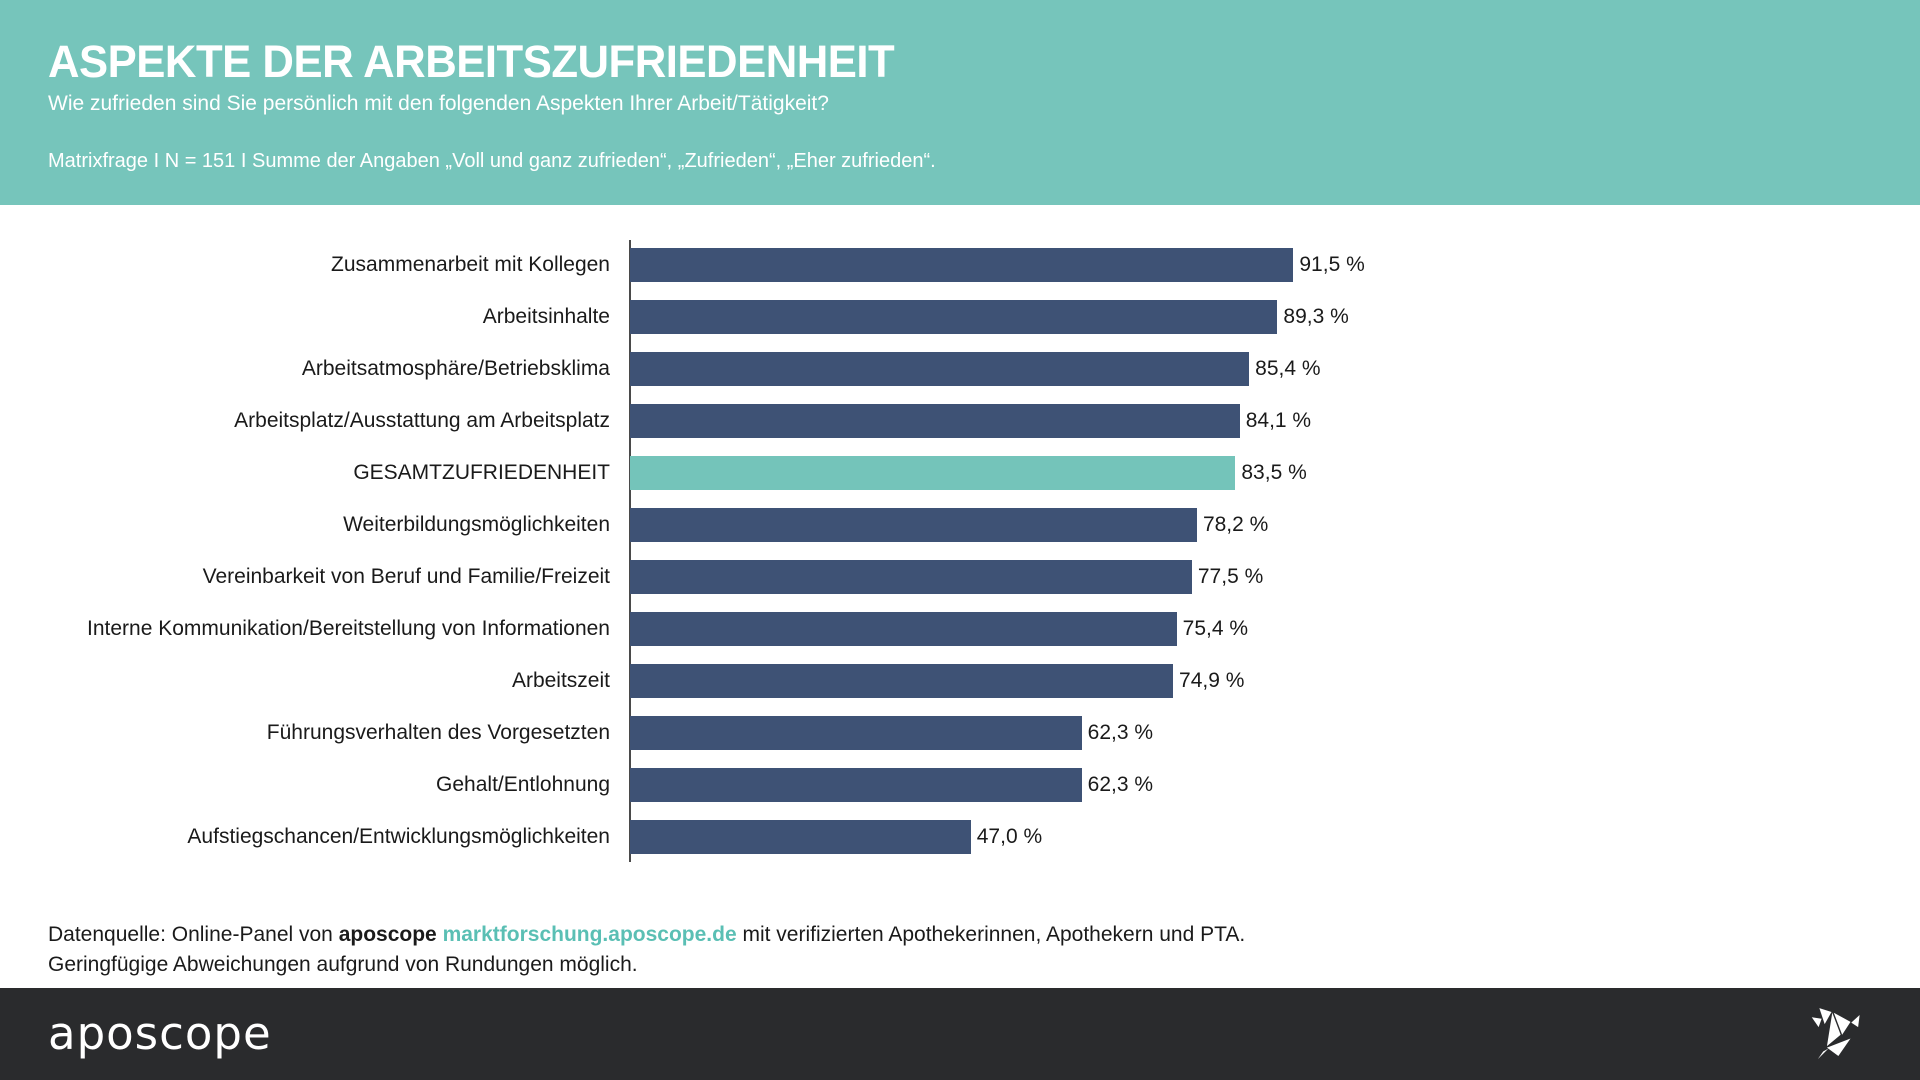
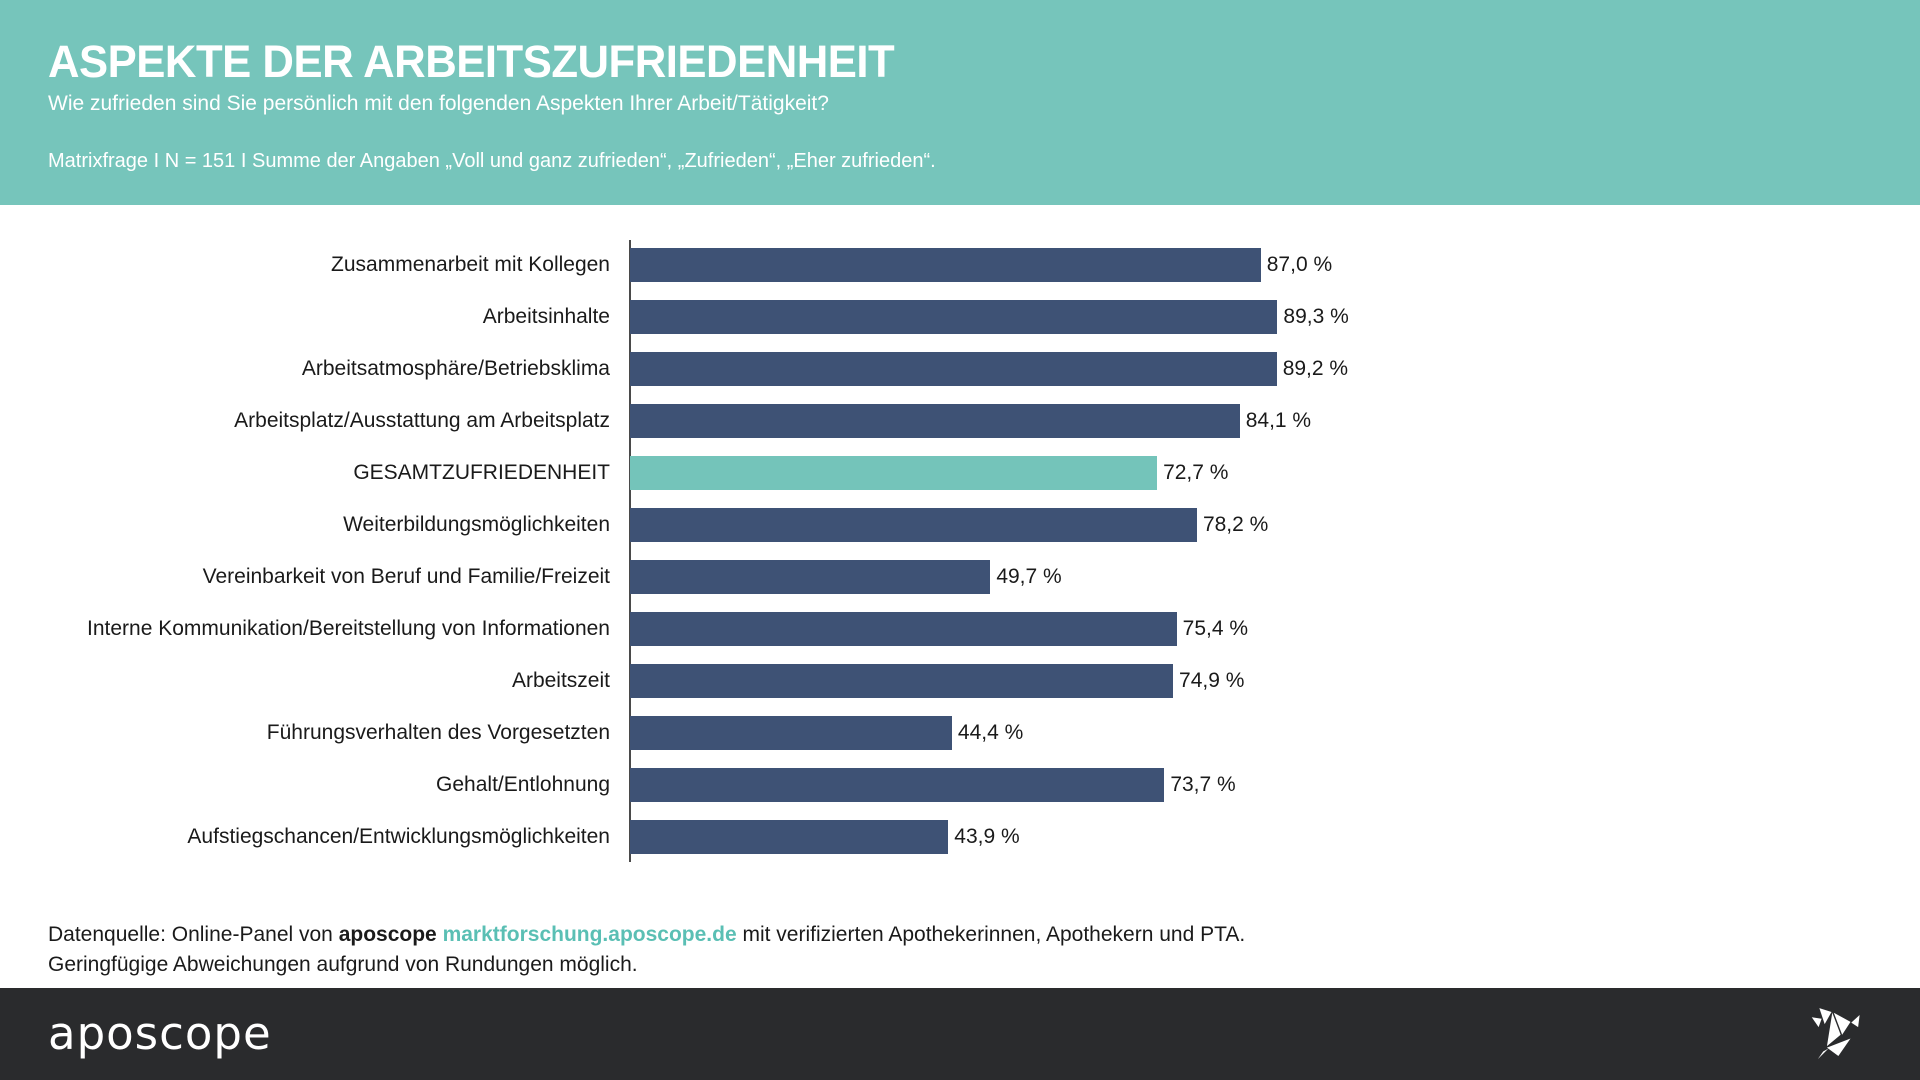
Zusammenarbeit mit Kollegen: 91,5 -> 87,0
Arbeitsatmosphäre/Betriebsklima: 85,4 -> 89,2
GESAMTZUFRIEDENHEIT: 83,5 -> 72,7
Vereinbarkeit von Beruf und Familie/Freizeit: 77,5 -> 49,7
Führungsverhalten des Vorgesetzten: 62,3 -> 44,4
Gehalt/Entlohnung: 62,3 -> 73,7
Aufstiegschancen/Entwicklungsmöglichkeiten: 47,0 -> 43,9
